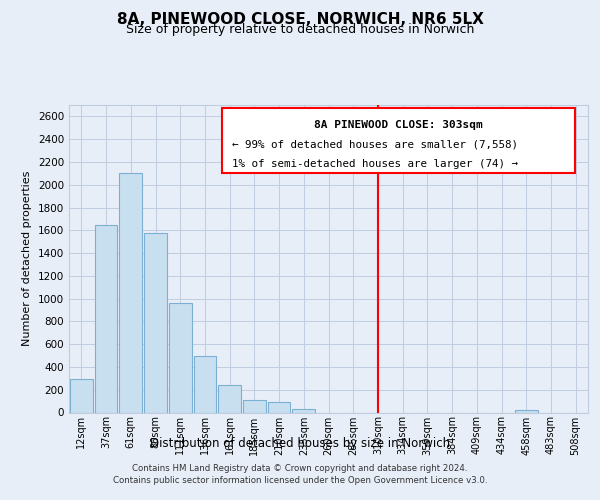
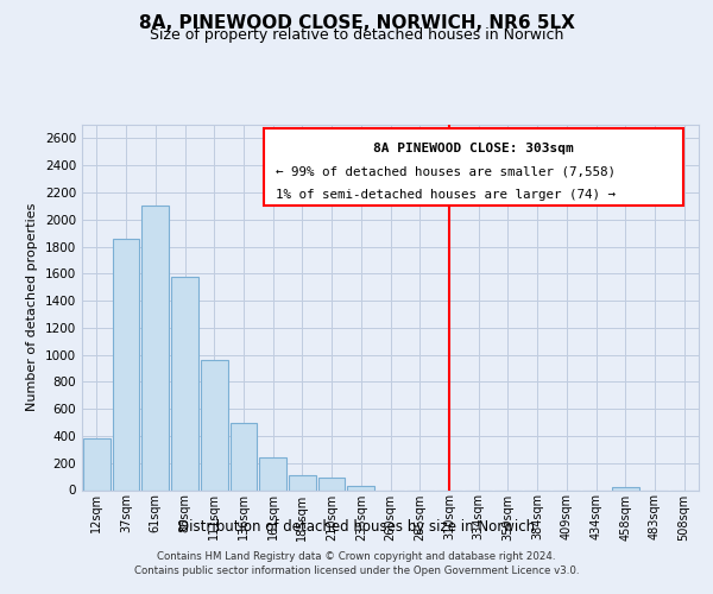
12sqm: 290 -> 380
37sqm: 1650 -> 1860
